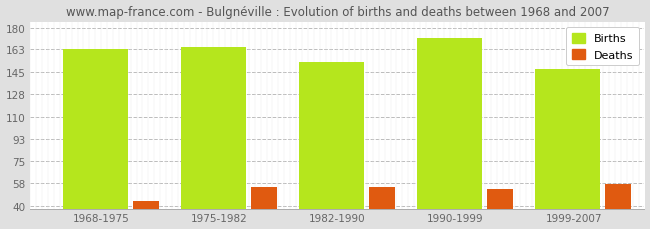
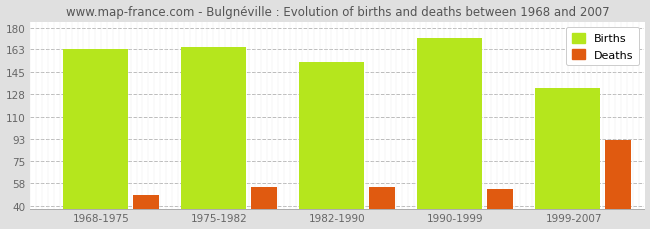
Deaths/1968-1975: 44 -> 49
Births/1999-2007: 148 -> 133
Deaths/1999-2007: 57 -> 92
